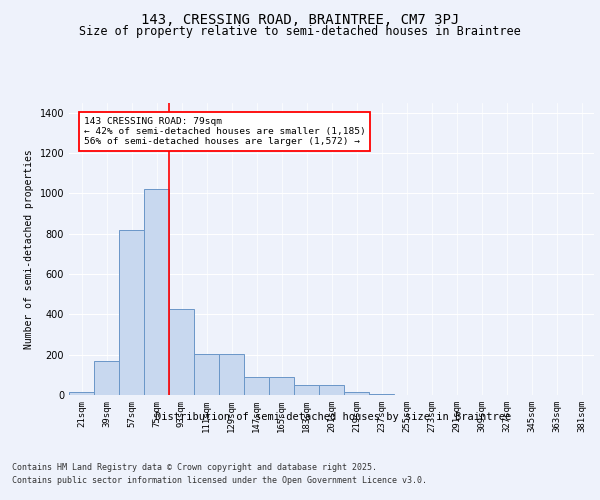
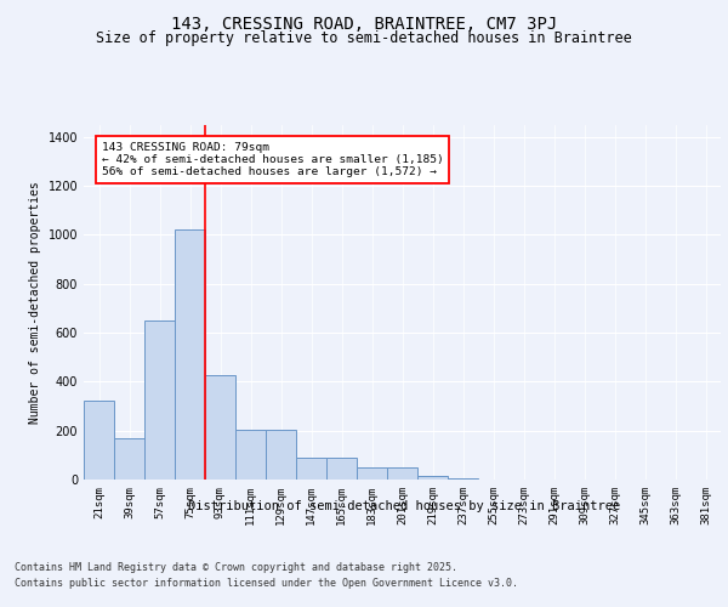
21sqm: 15 -> 320
57sqm: 820 -> 650
